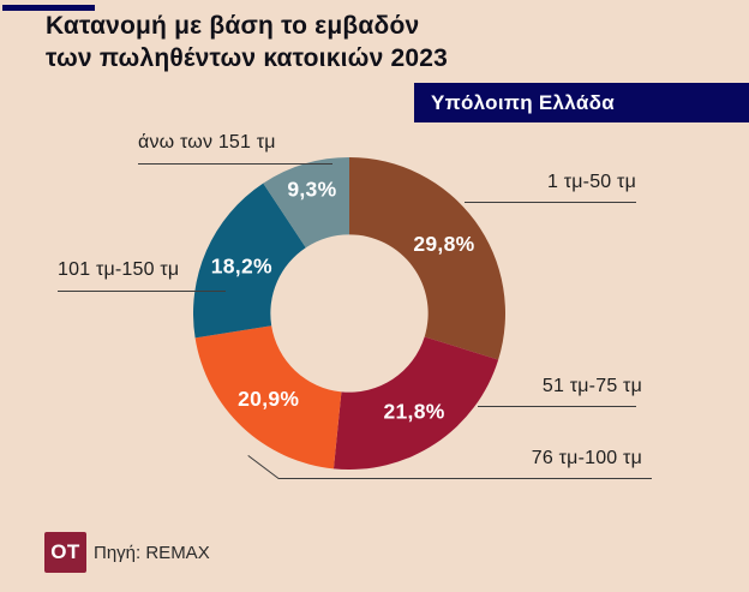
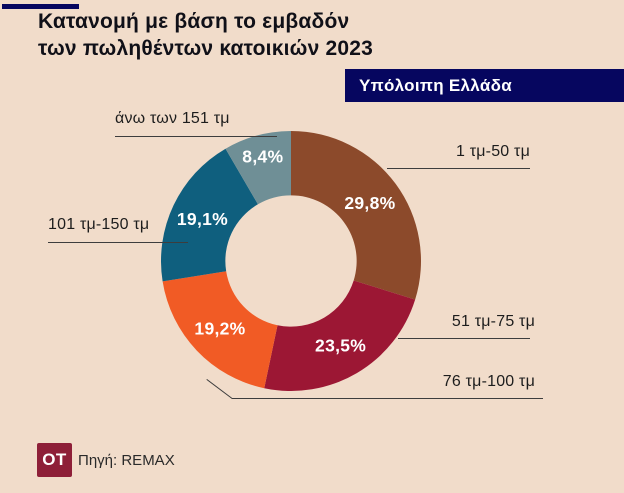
51 τμ-75 τμ: 21,8% -> 23,5%
76 τμ-100 τμ: 20,9% -> 19,2%
101 τμ-150 τμ: 18,2% -> 19,1%
άνω των 151 τμ: 9,3% -> 8,4%
